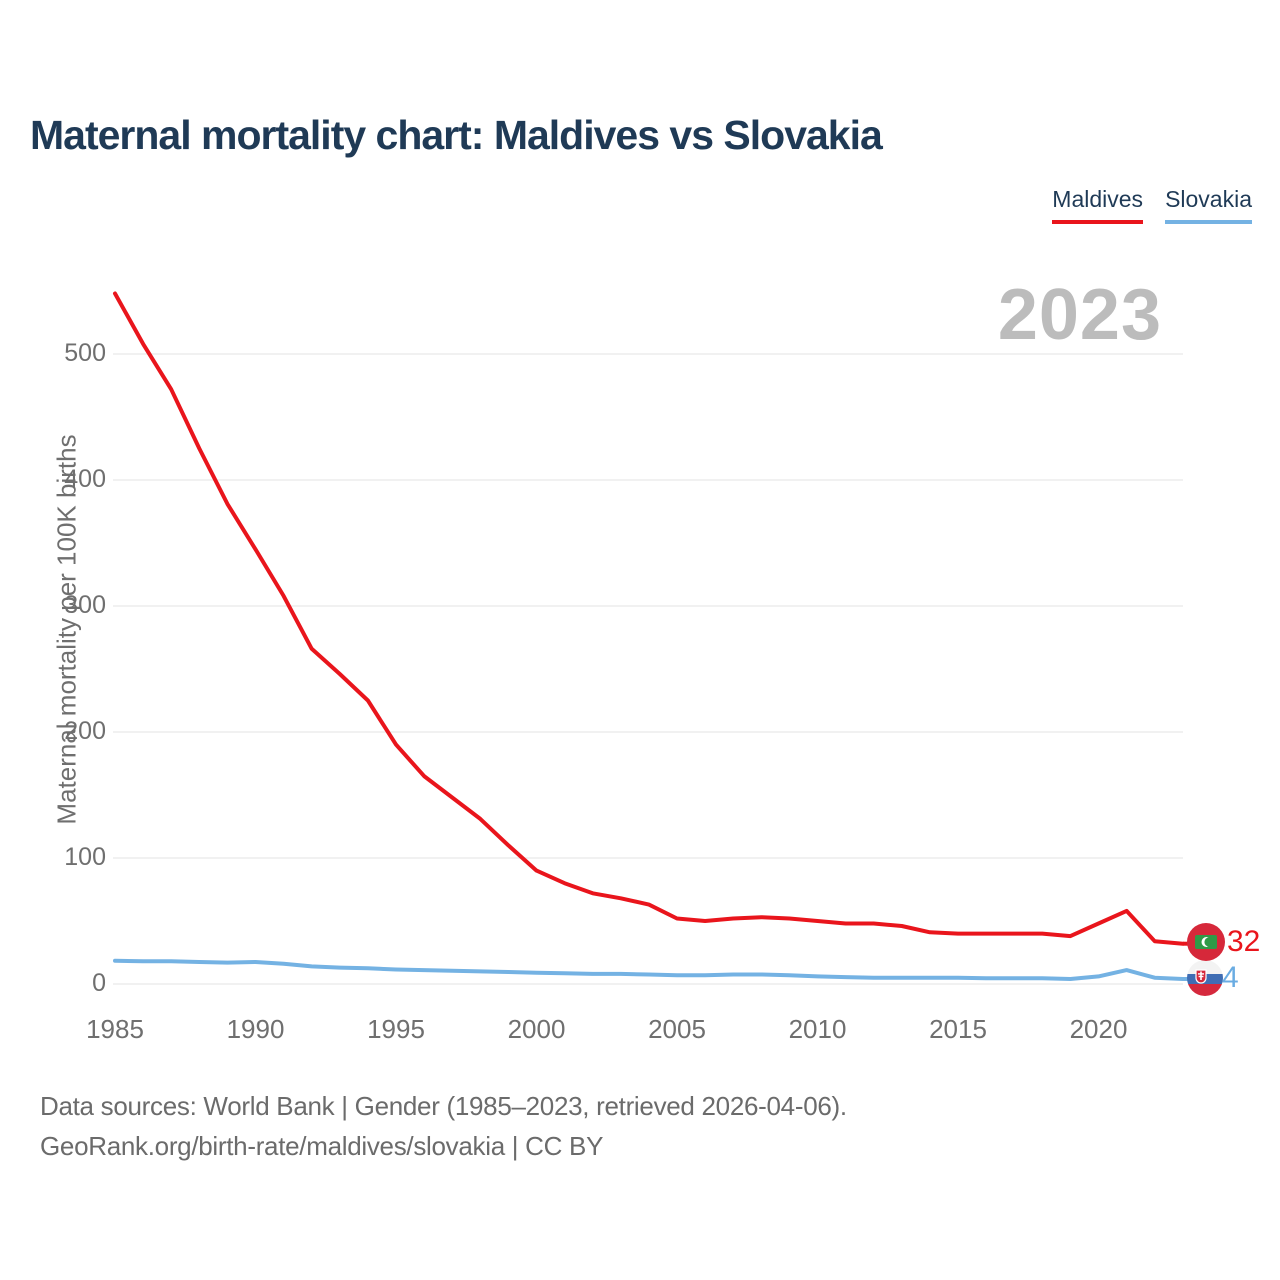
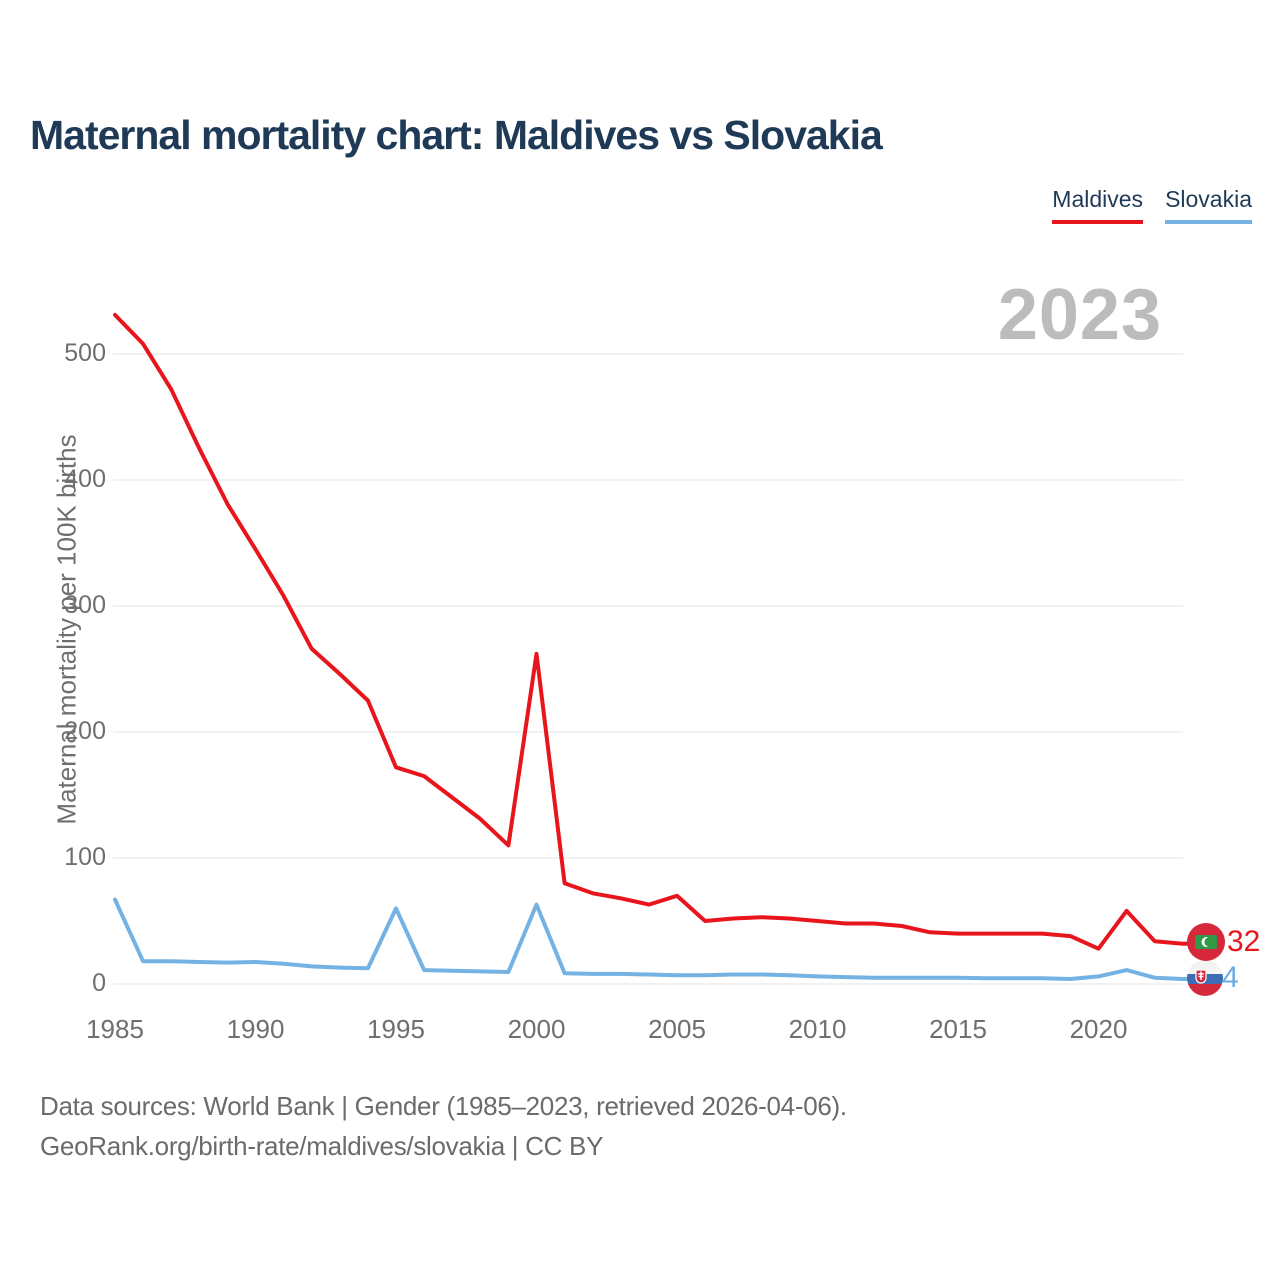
Maldives/1985: 548 -> 531
Slovakia/1985: 18 -> 67
Maldives/1995: 190 -> 172
Slovakia/1995: 12 -> 60
Maldives/2000: 90 -> 262
Slovakia/2000: 9 -> 63
Maldives/2005: 52 -> 70
Maldives/2020: 48 -> 28
